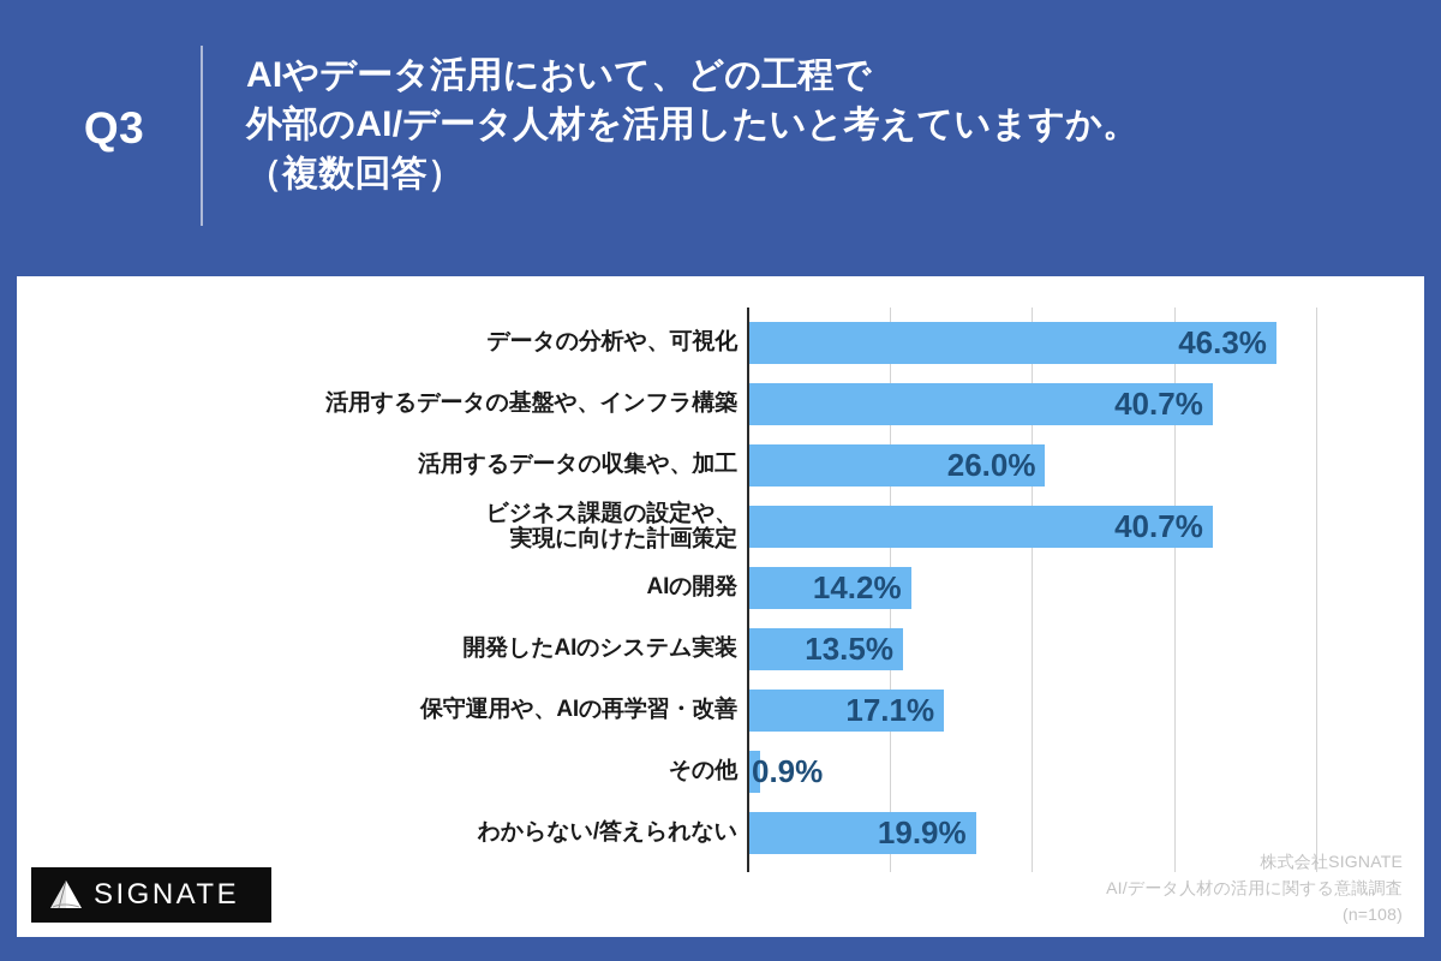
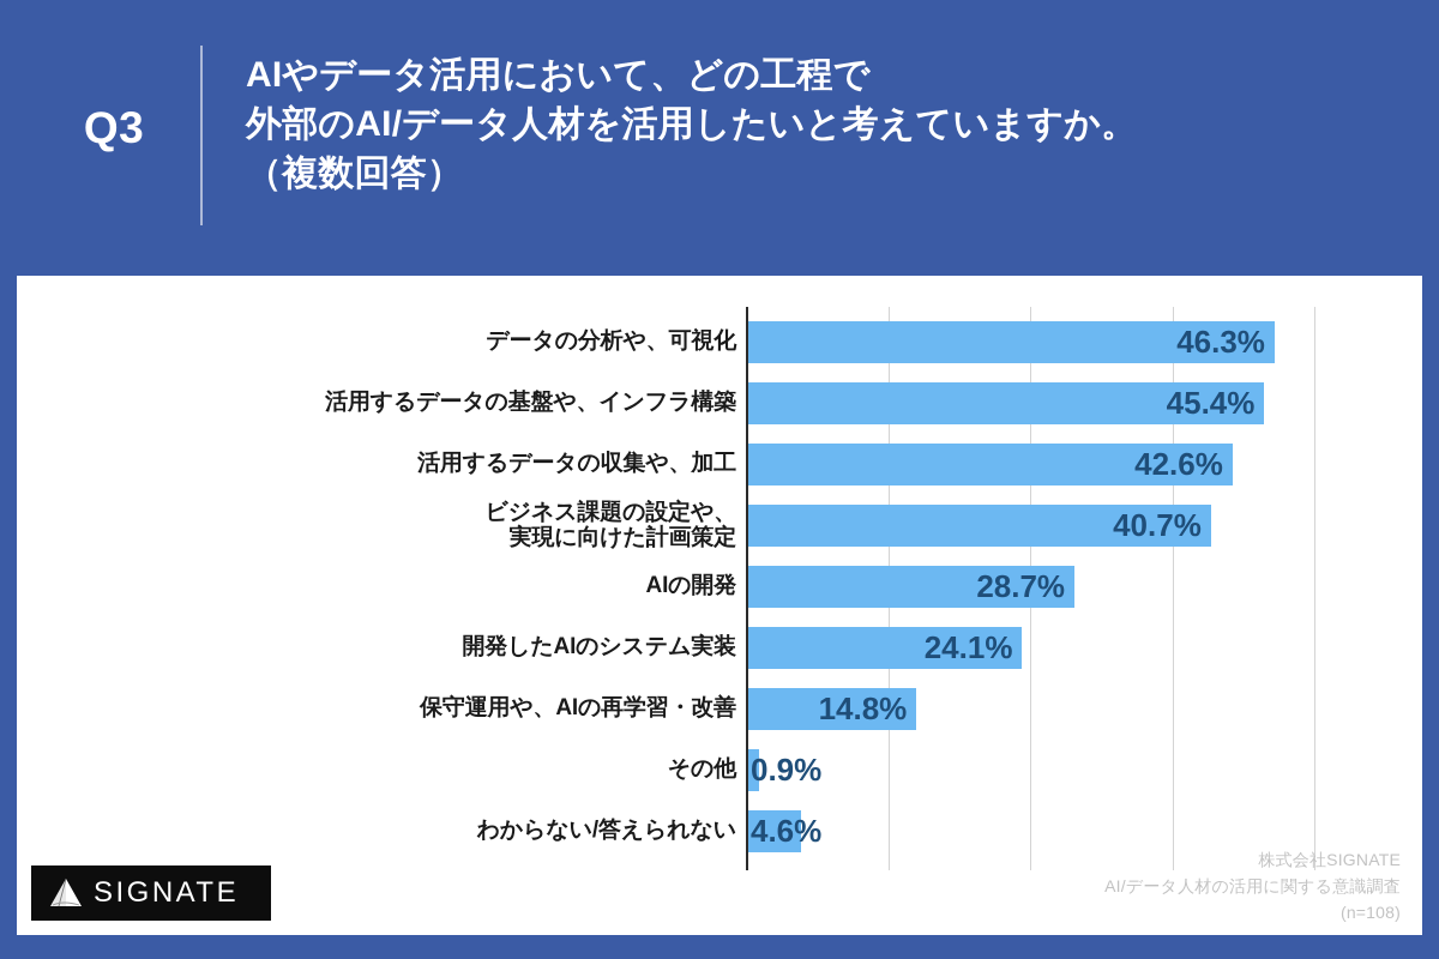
活用するデータの基盤や、インフラ構築: 40.7% -> 45.4%
活用するデータの収集や、加工: 26.0% -> 42.6%
AIの開発: 14.2% -> 28.7%
開発したAIのシステム実装: 13.5% -> 24.1%
保守運用や、AIの再学習・改善: 17.1% -> 14.8%
わからない/答えられない: 19.9% -> 4.6%
